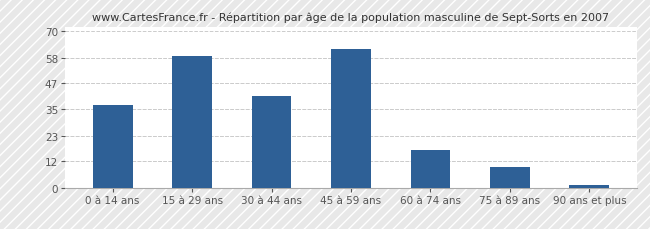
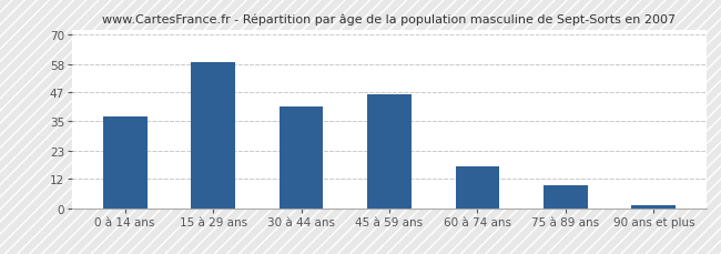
45 à 59 ans: 62 -> 46
